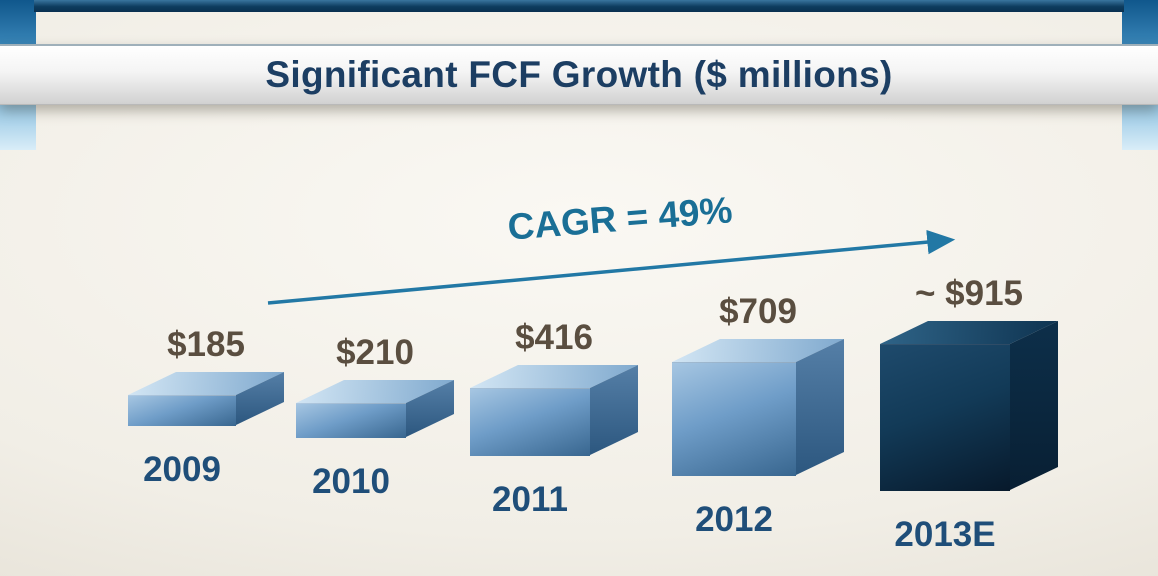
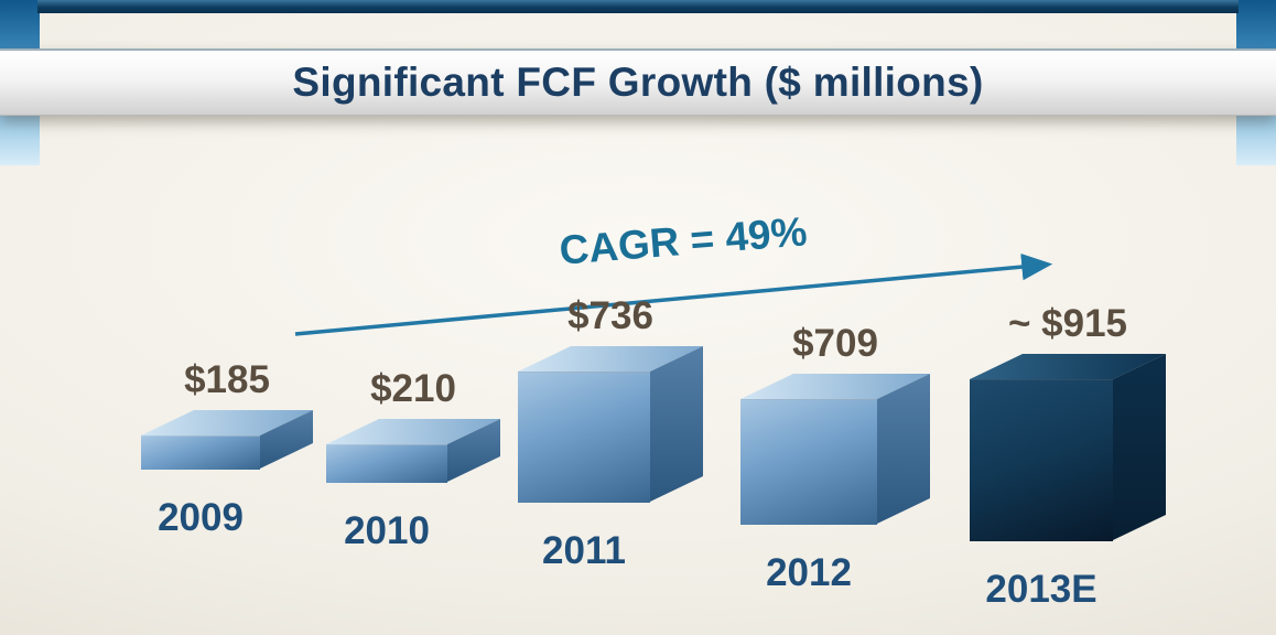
2011: $416 -> $736
